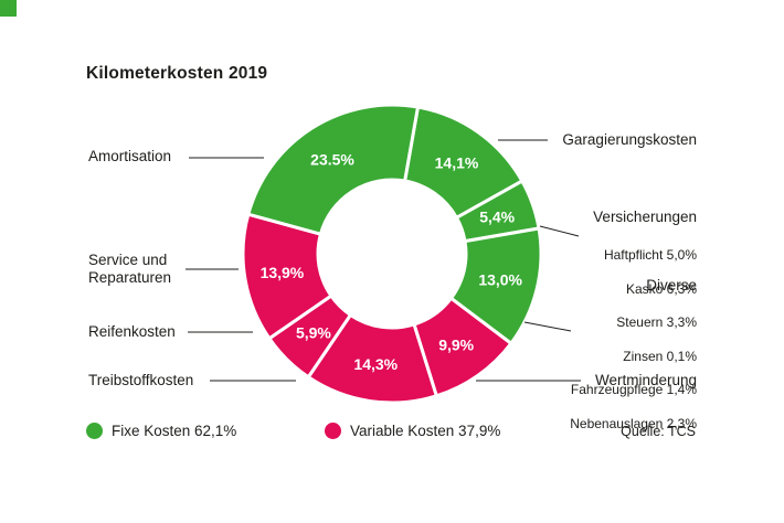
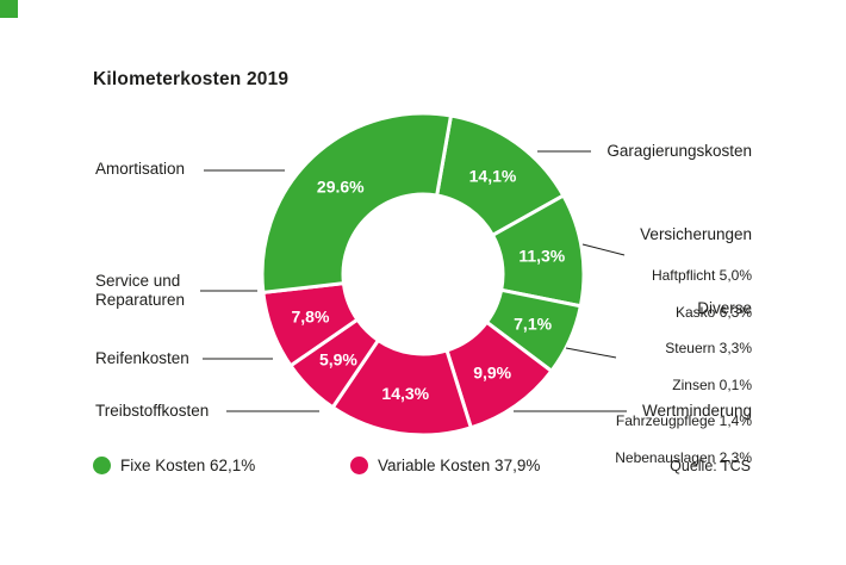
Versicherungen: 5,4% -> 11,3%
Diverse: 13,0% -> 7,1%
Service und Reparaturen: 13,9% -> 7,8%
Amortisation: 23.5% -> 29.6%
